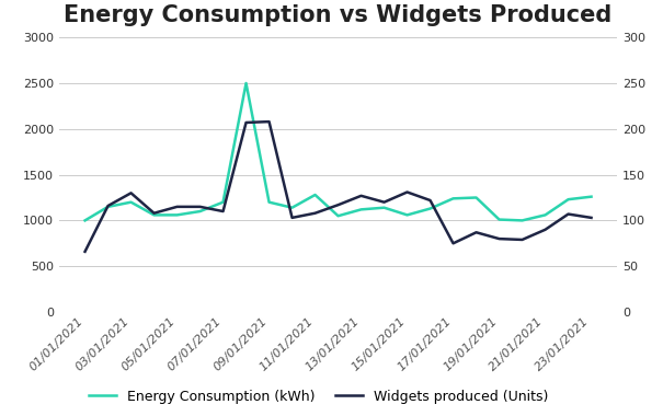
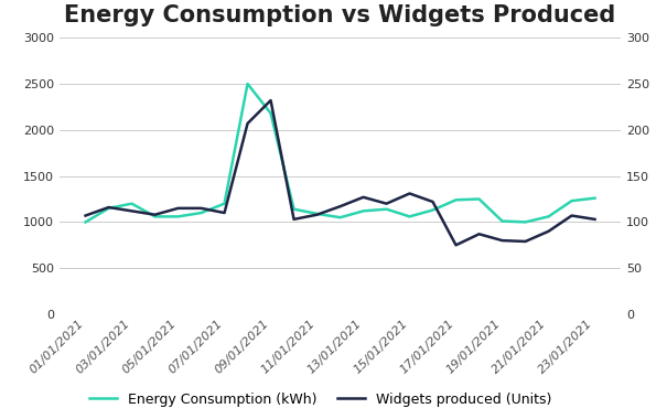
Widgets produced (Units)/01/01/2021: 66 -> 107
Widgets produced (Units)/03/01/2021: 130 -> 112
Energy Consumption (kWh)/09/01/2021: 1200 -> 2180
Widgets produced (Units)/09/01/2021: 208 -> 232
Energy Consumption (kWh)/11/01/2021: 1280 -> 1090
